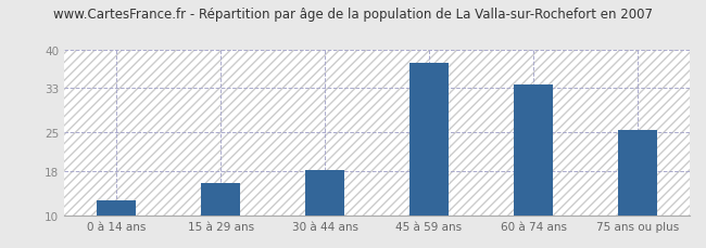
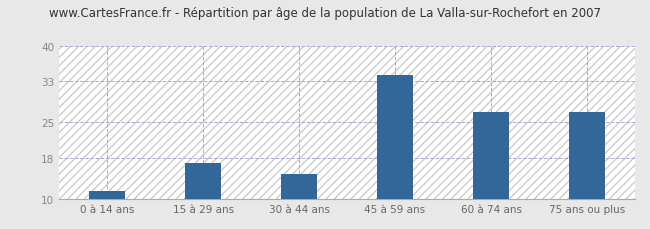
0 à 14 ans: 12.8 -> 11.5
15 à 29 ans: 15.8 -> 17.0
30 à 44 ans: 18.2 -> 15.0
45 à 59 ans: 37.6 -> 34.3
60 à 74 ans: 33.6 -> 27.0
75 ans ou plus: 25.4 -> 27.0
